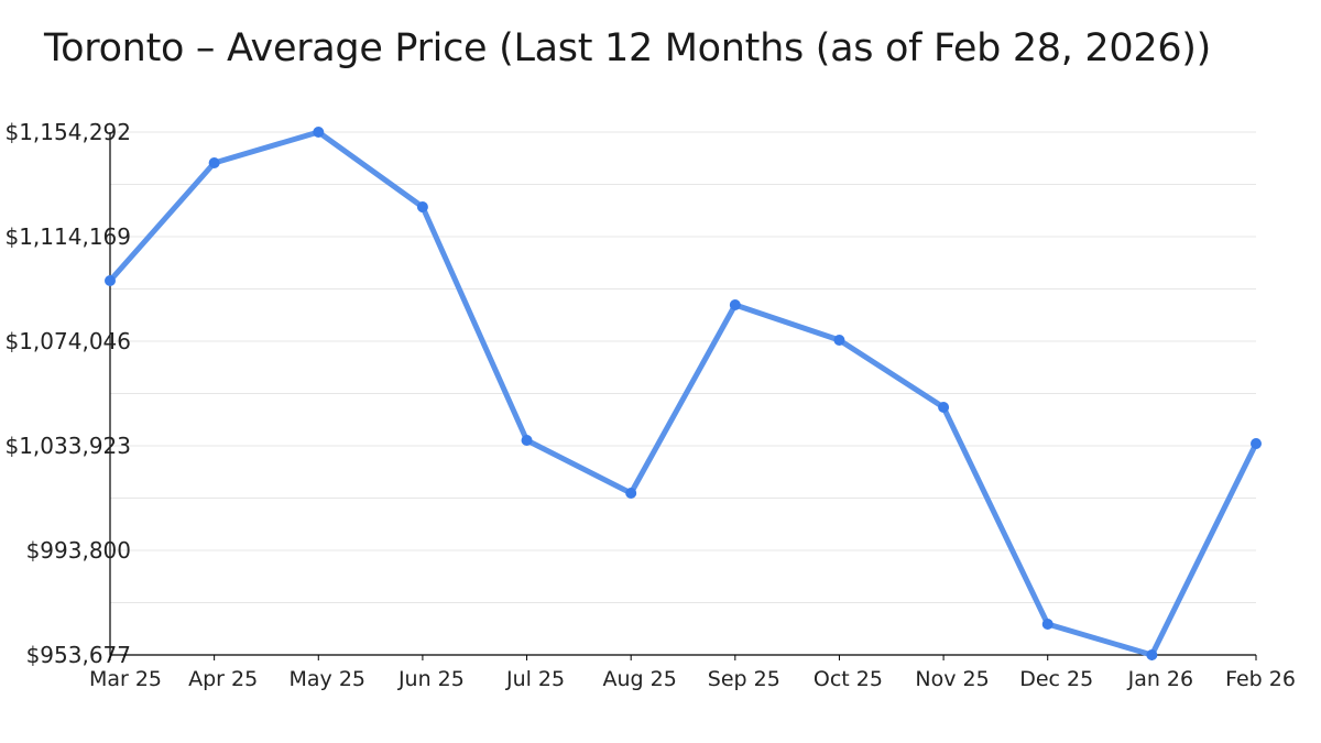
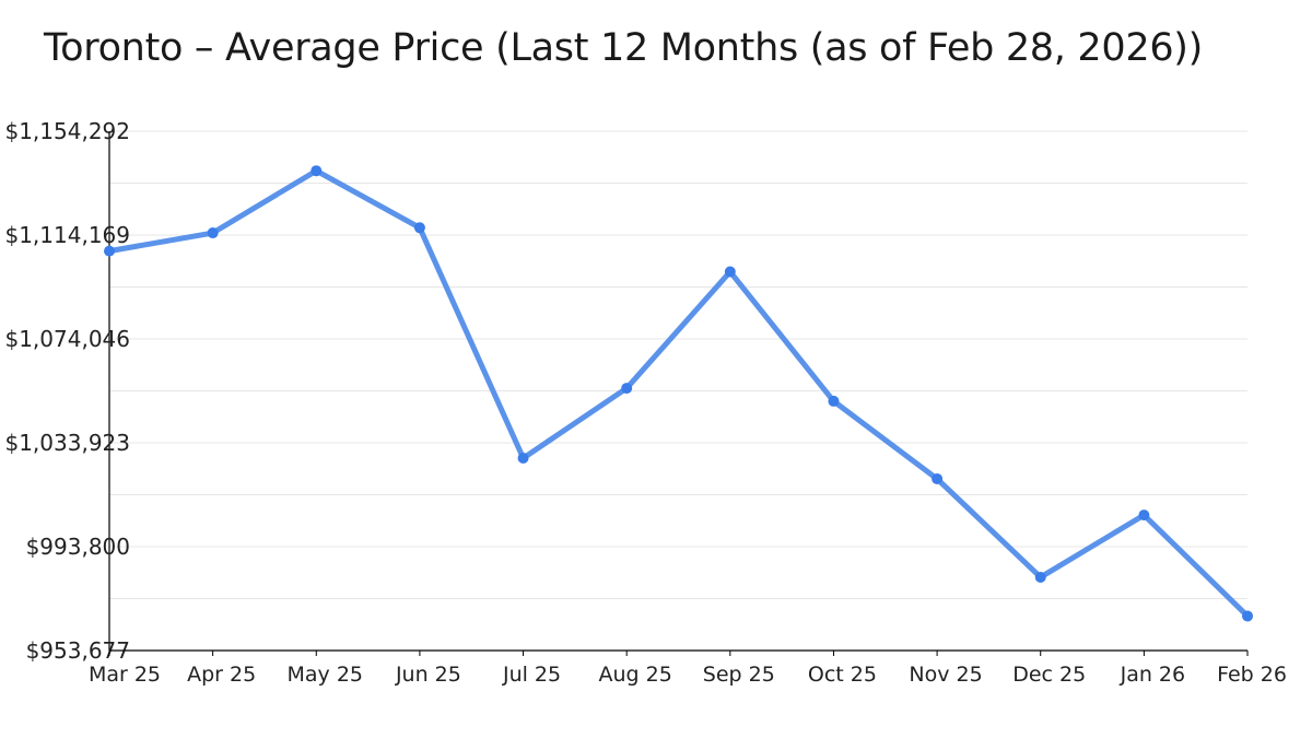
Mar 25: $1097000 -> $1108000
Apr 25: $1142000 -> $1115000
May 25: $1154000 -> $1139000
Jun 25: $1126000 -> $1117000
Jul 25: $1036000 -> $1028000
Aug 25: $1016000 -> $1055000
Sep 25: $1088000 -> $1100000
Oct 25: $1074000 -> $1050000
Nov 25: $1049000 -> $1020000
Dec 25: $966000 -> $982000
Jan 26: $954000 -> $1006000
Feb 26: $1035000 -> $967000
